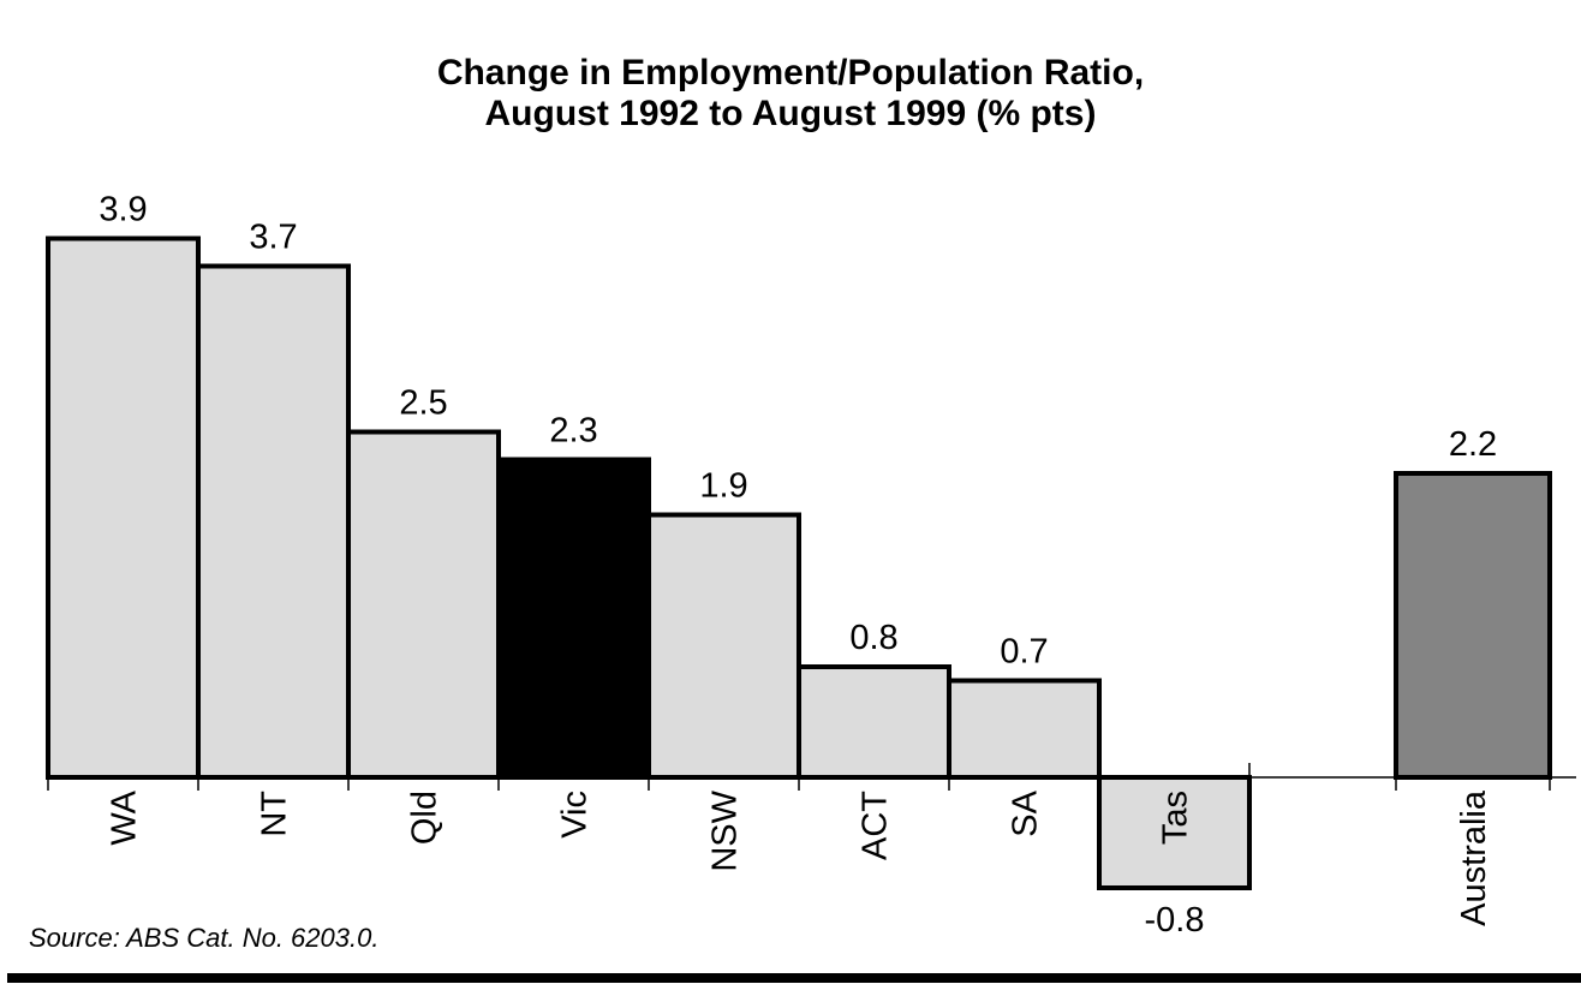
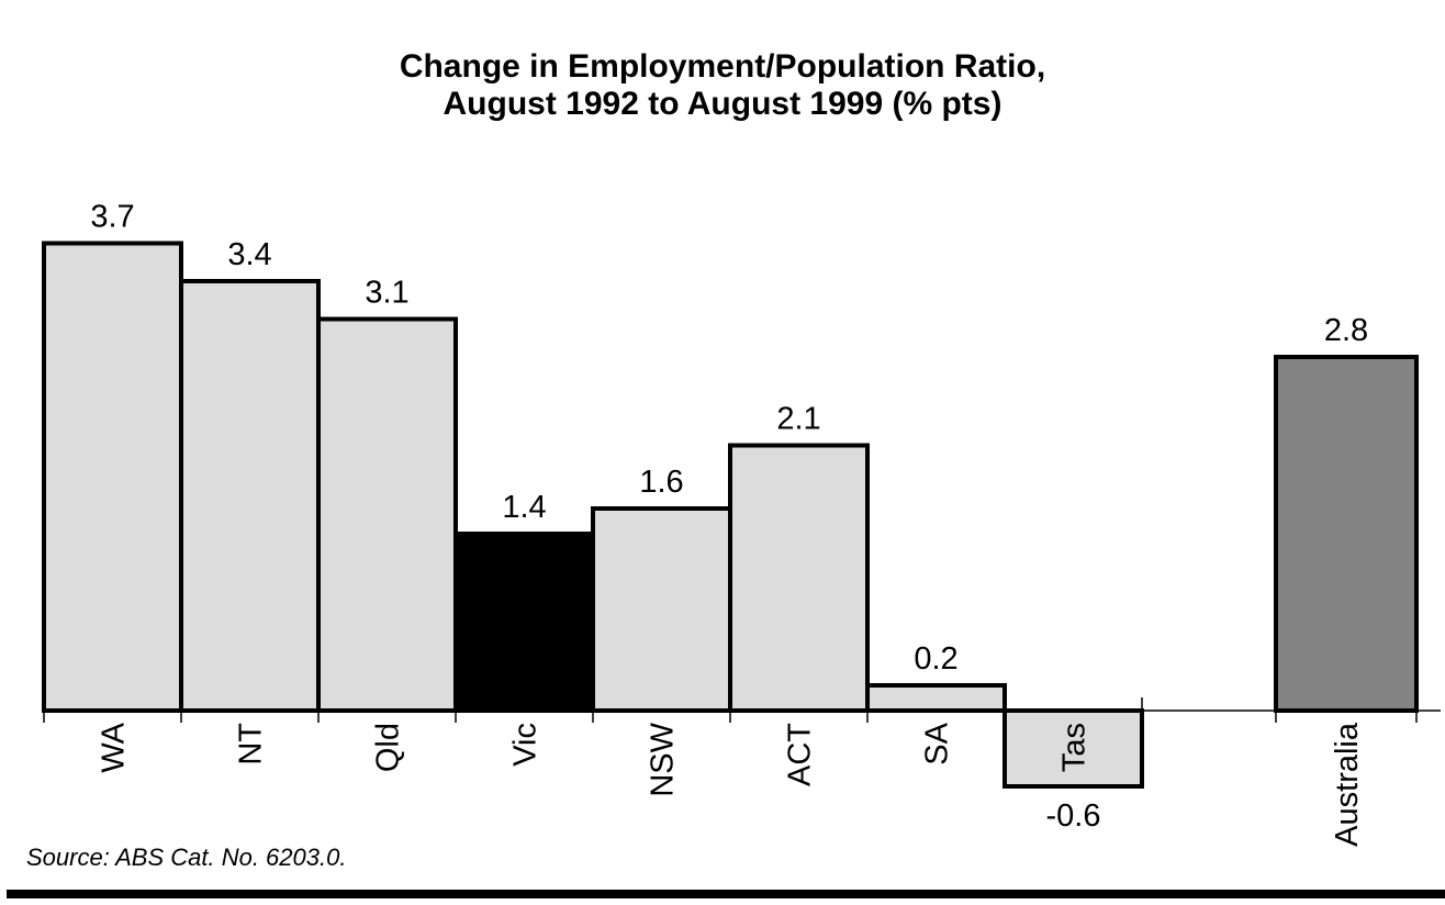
WA: 3.9 -> 3.7
NT: 3.7 -> 3.4
Qld: 2.5 -> 3.1
Vic: 2.3 -> 1.4
NSW: 1.9 -> 1.6
ACT: 0.8 -> 2.1
SA: 0.7 -> 0.2
Tas: -0.8 -> -0.6
Australia: 2.2 -> 2.8
